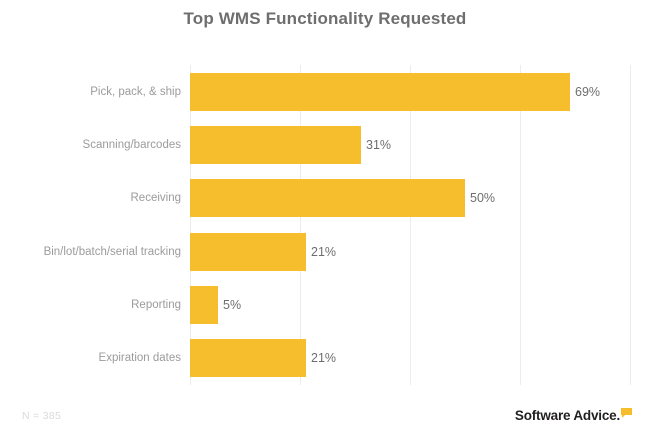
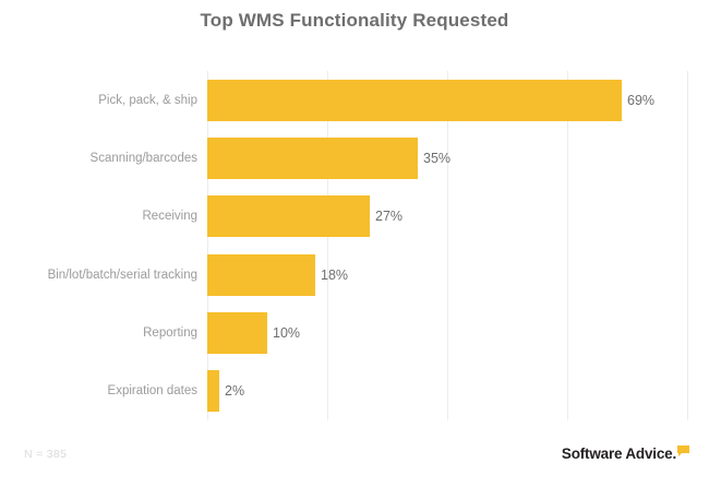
Scanning/barcodes: 31% -> 35%
Receiving: 50% -> 27%
Bin/lot/batch/serial tracking: 21% -> 18%
Reporting: 5% -> 10%
Expiration dates: 21% -> 2%
